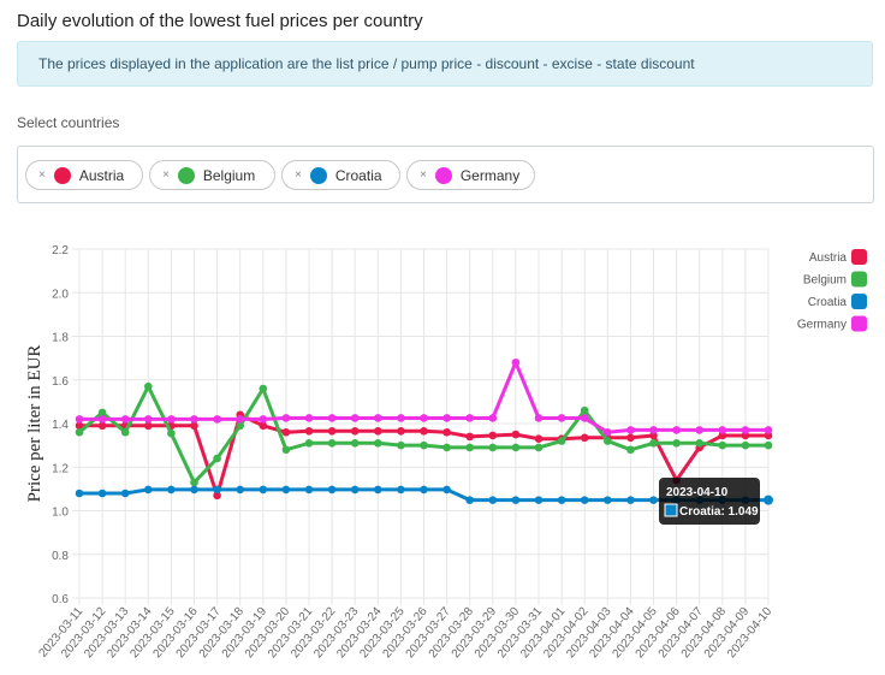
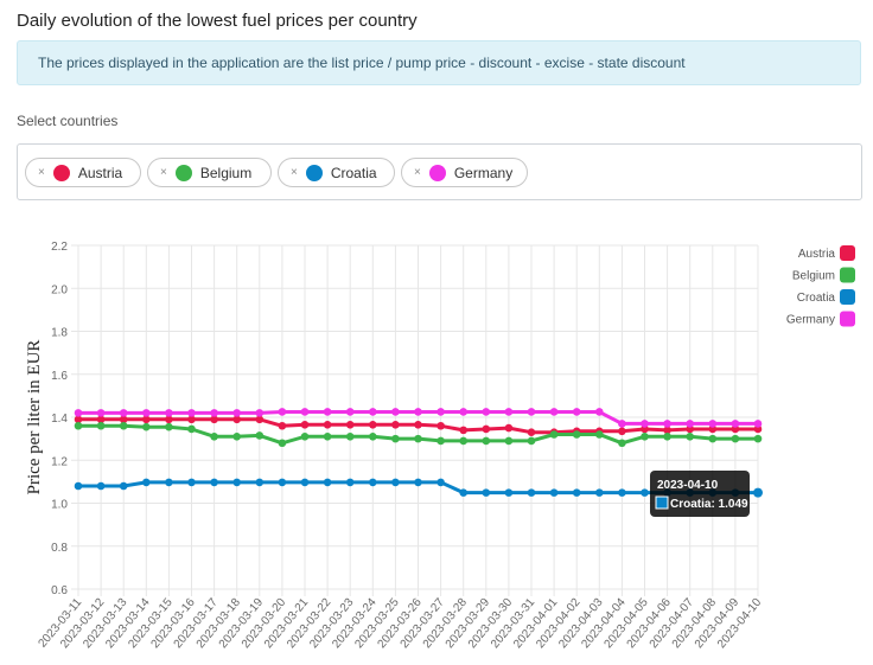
Belgium/2023-03-12: 1.45 -> 1.36
Belgium/2023-03-14: 1.57 -> 1.35
Belgium/2023-03-16: 1.13 -> 1.34
Austria/2023-03-17: 1.07 -> 1.39
Belgium/2023-03-17: 1.24 -> 1.31
Austria/2023-03-18: 1.44 -> 1.39
Belgium/2023-03-18: 1.39 -> 1.31
Belgium/2023-03-19: 1.56 -> 1.31
Germany/2023-03-30: 1.68 -> 1.43
Belgium/2023-04-02: 1.46 -> 1.32
Germany/2023-04-03: 1.36 -> 1.43
Austria/2023-04-06: 1.14 -> 1.34
Austria/2023-04-07: 1.29 -> 1.34
